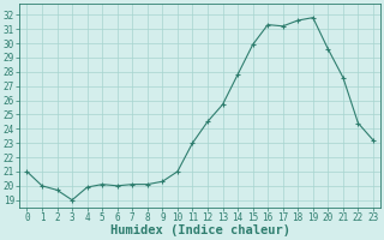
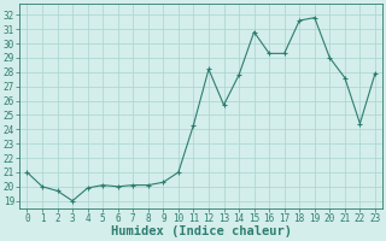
11: 23.0 -> 24.3
12: 24.5 -> 28.2
15: 29.9 -> 30.8
16: 31.3 -> 29.3
17: 31.2 -> 29.3
20: 29.6 -> 29.0
23: 23.2 -> 27.9
